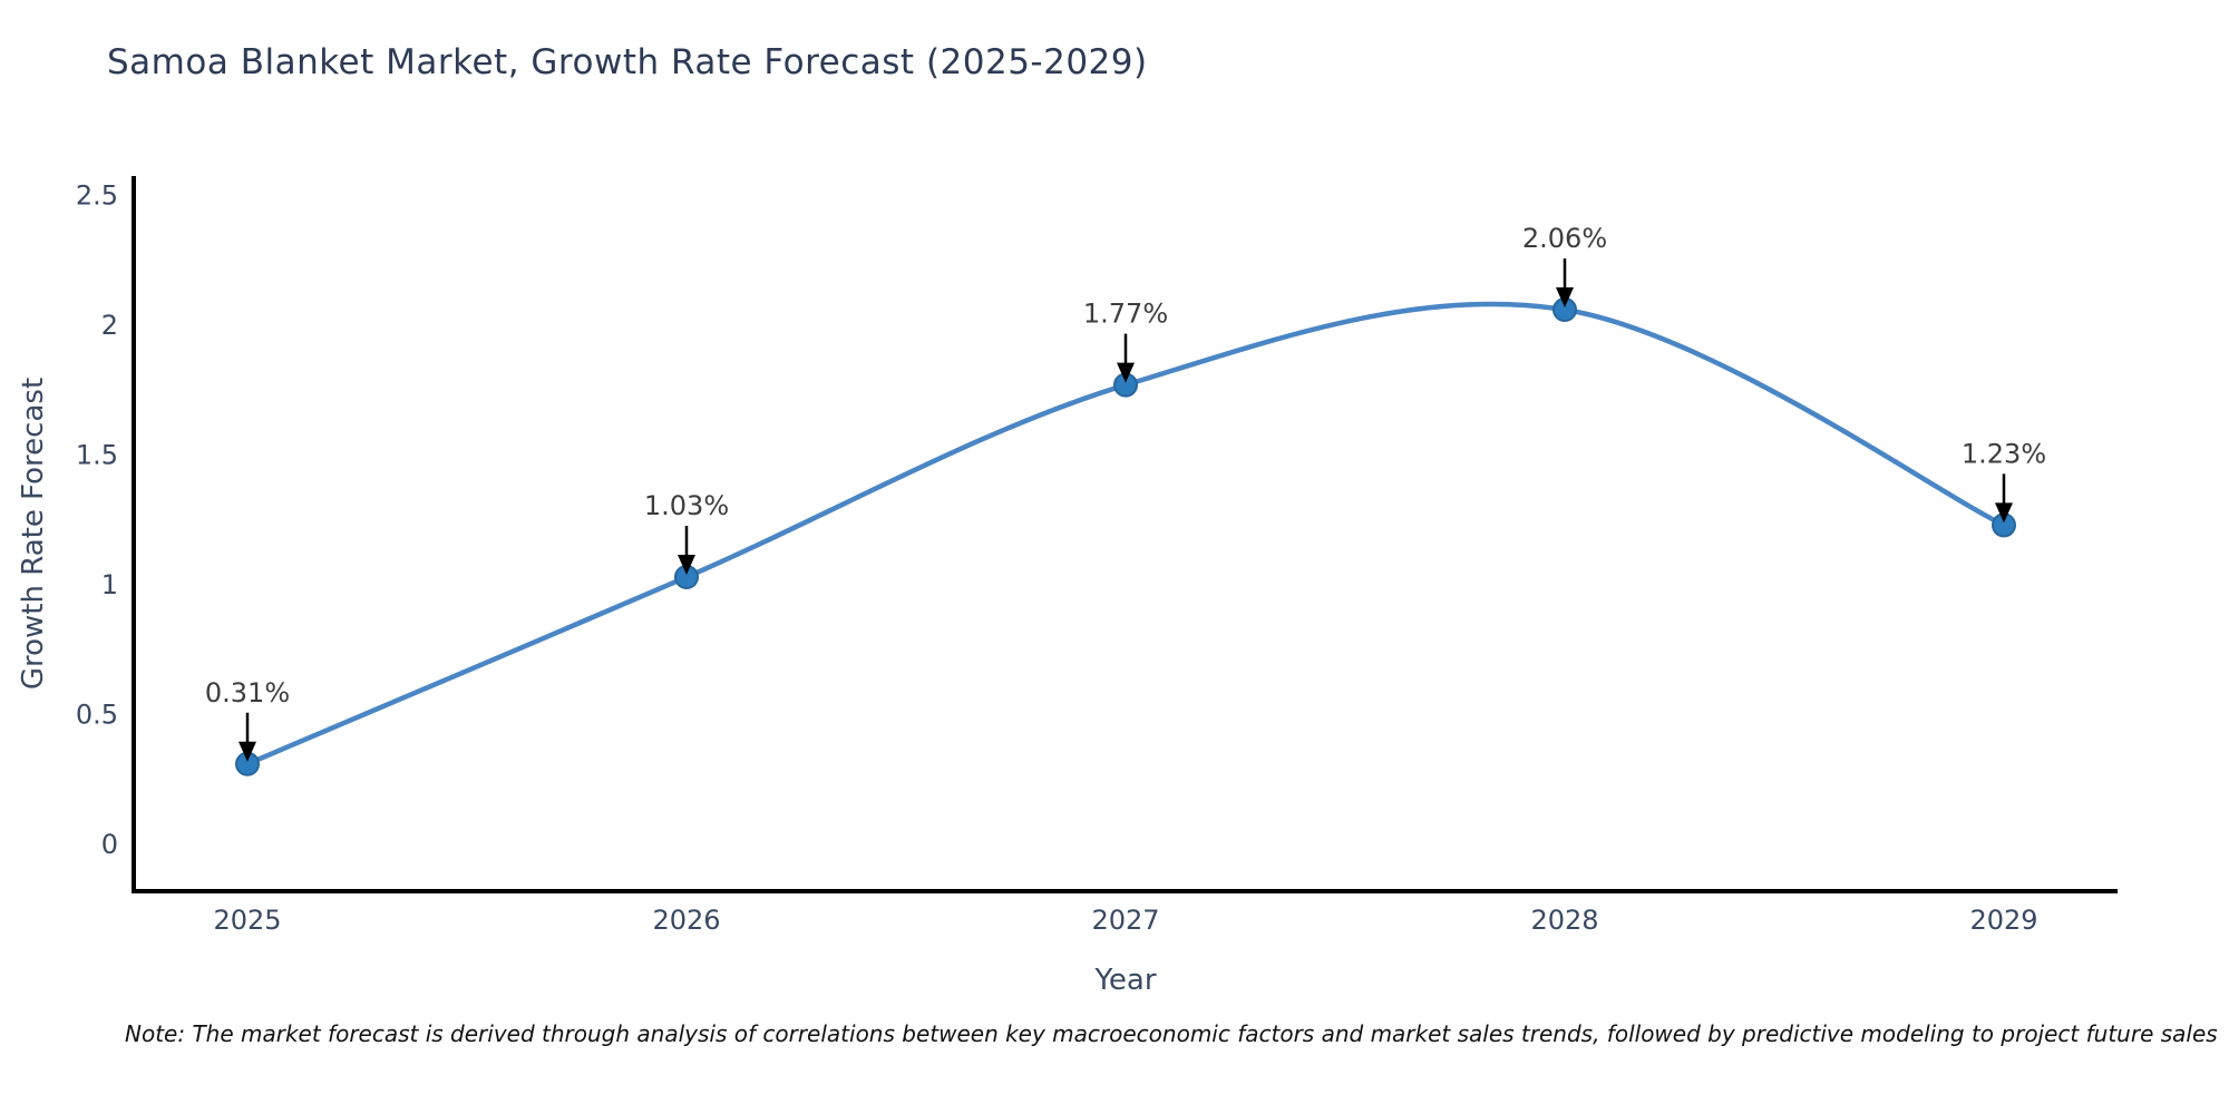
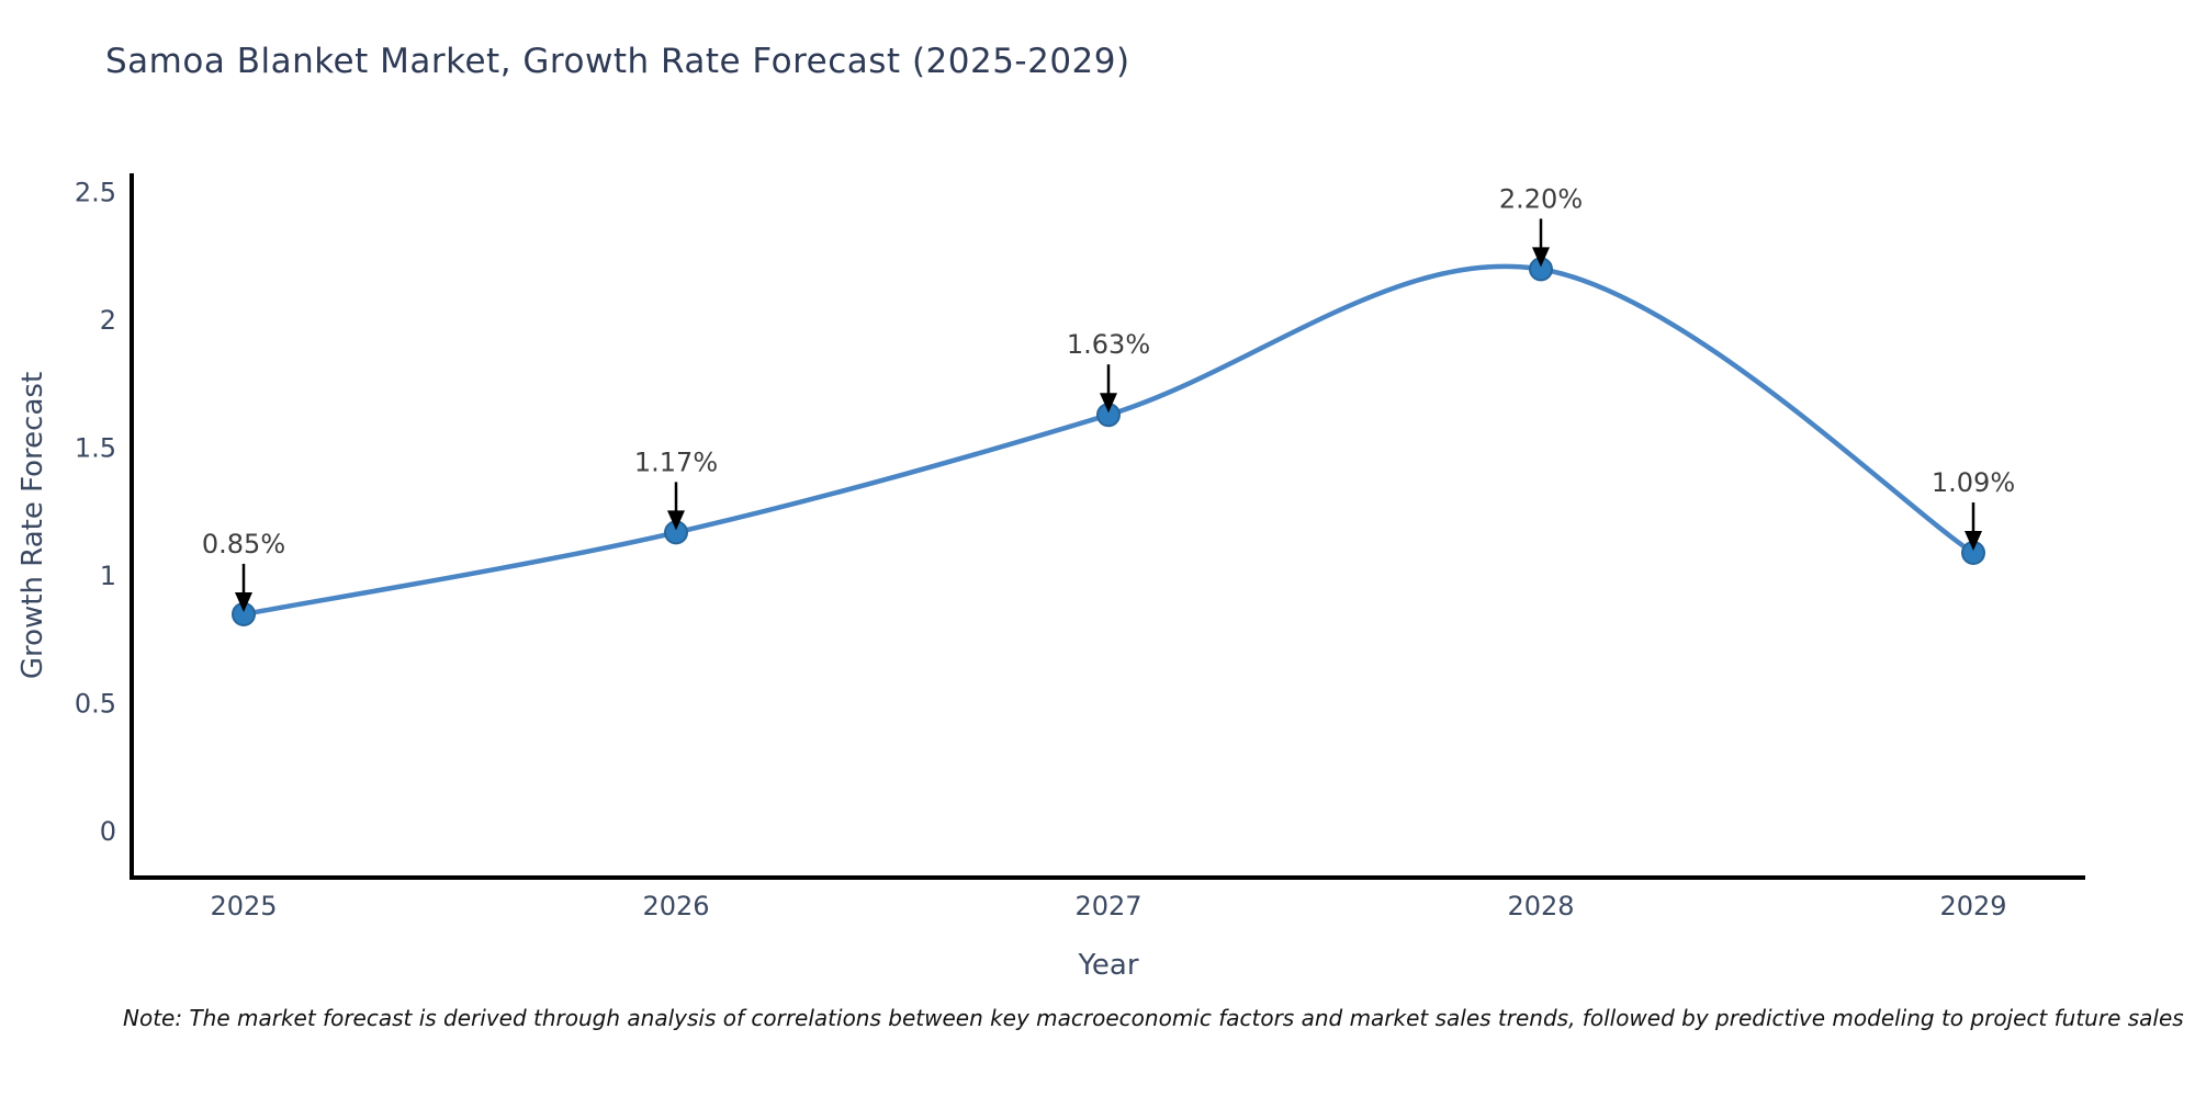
2025: 0.31% -> 0.85%
2026: 1.03% -> 1.17%
2027: 1.77% -> 1.63%
2028: 2.06% -> 2.20%
2029: 1.23% -> 1.09%
